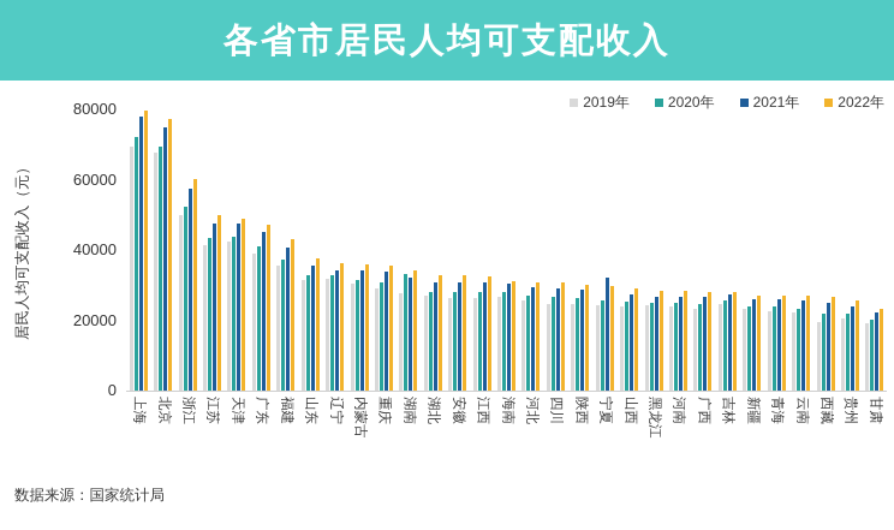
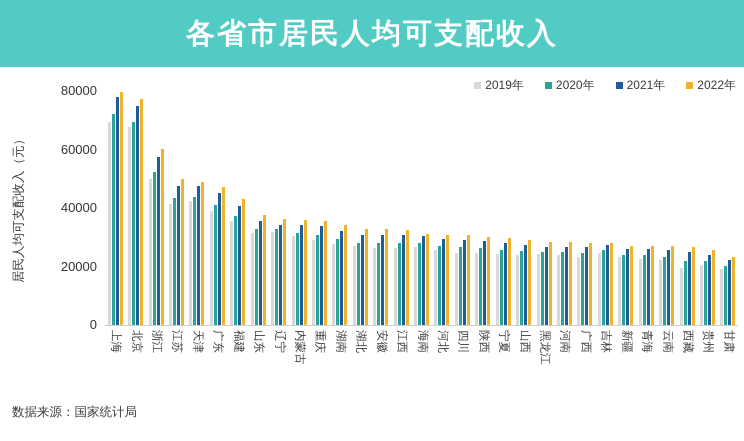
2020年/湖南: 33000 -> 29000
2021年/宁夏: 32000 -> 28000
